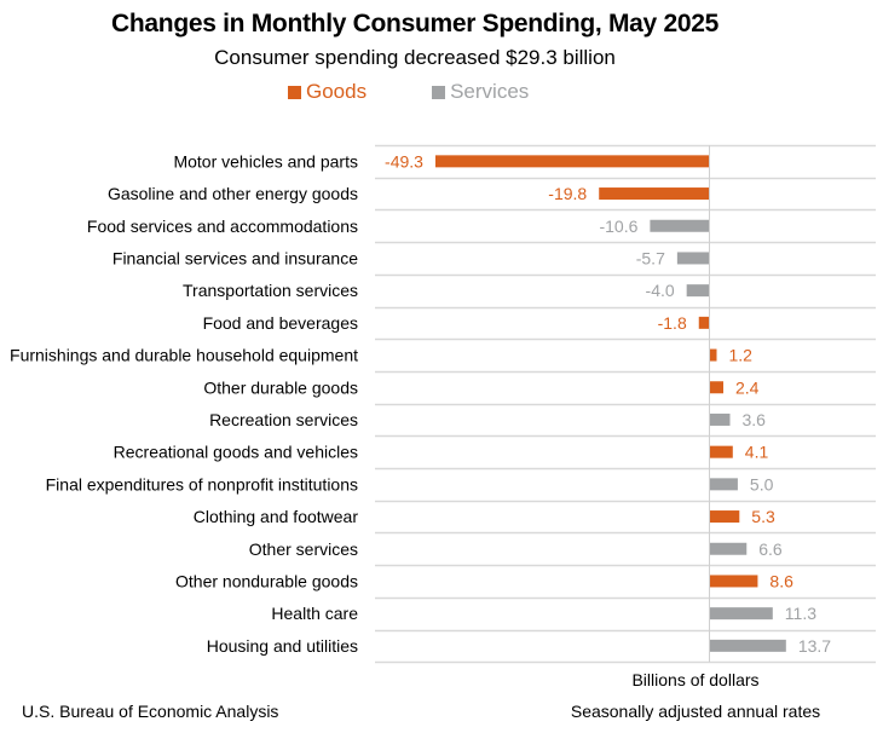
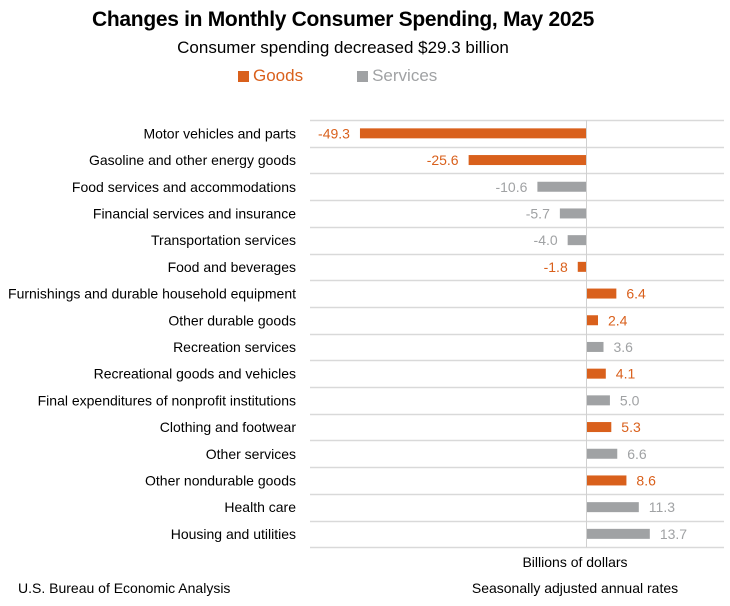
Gasoline and other energy goods: -19.8 -> -25.6
Furnishings and durable household equipment: 1.2 -> 6.4
